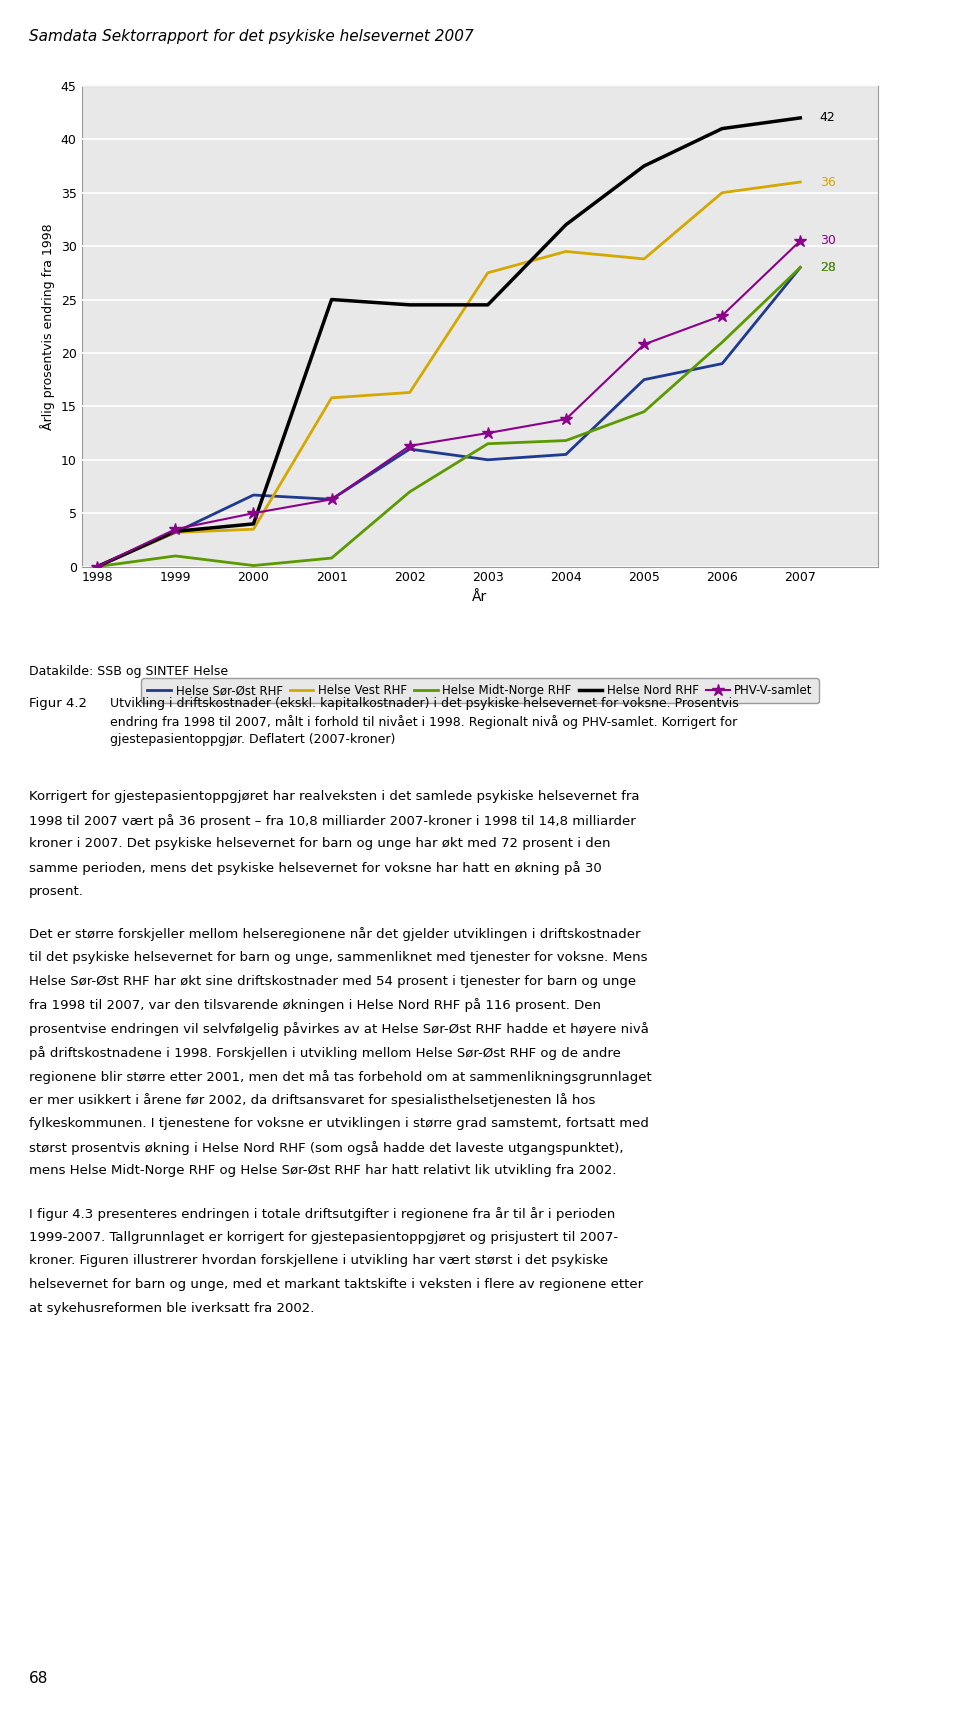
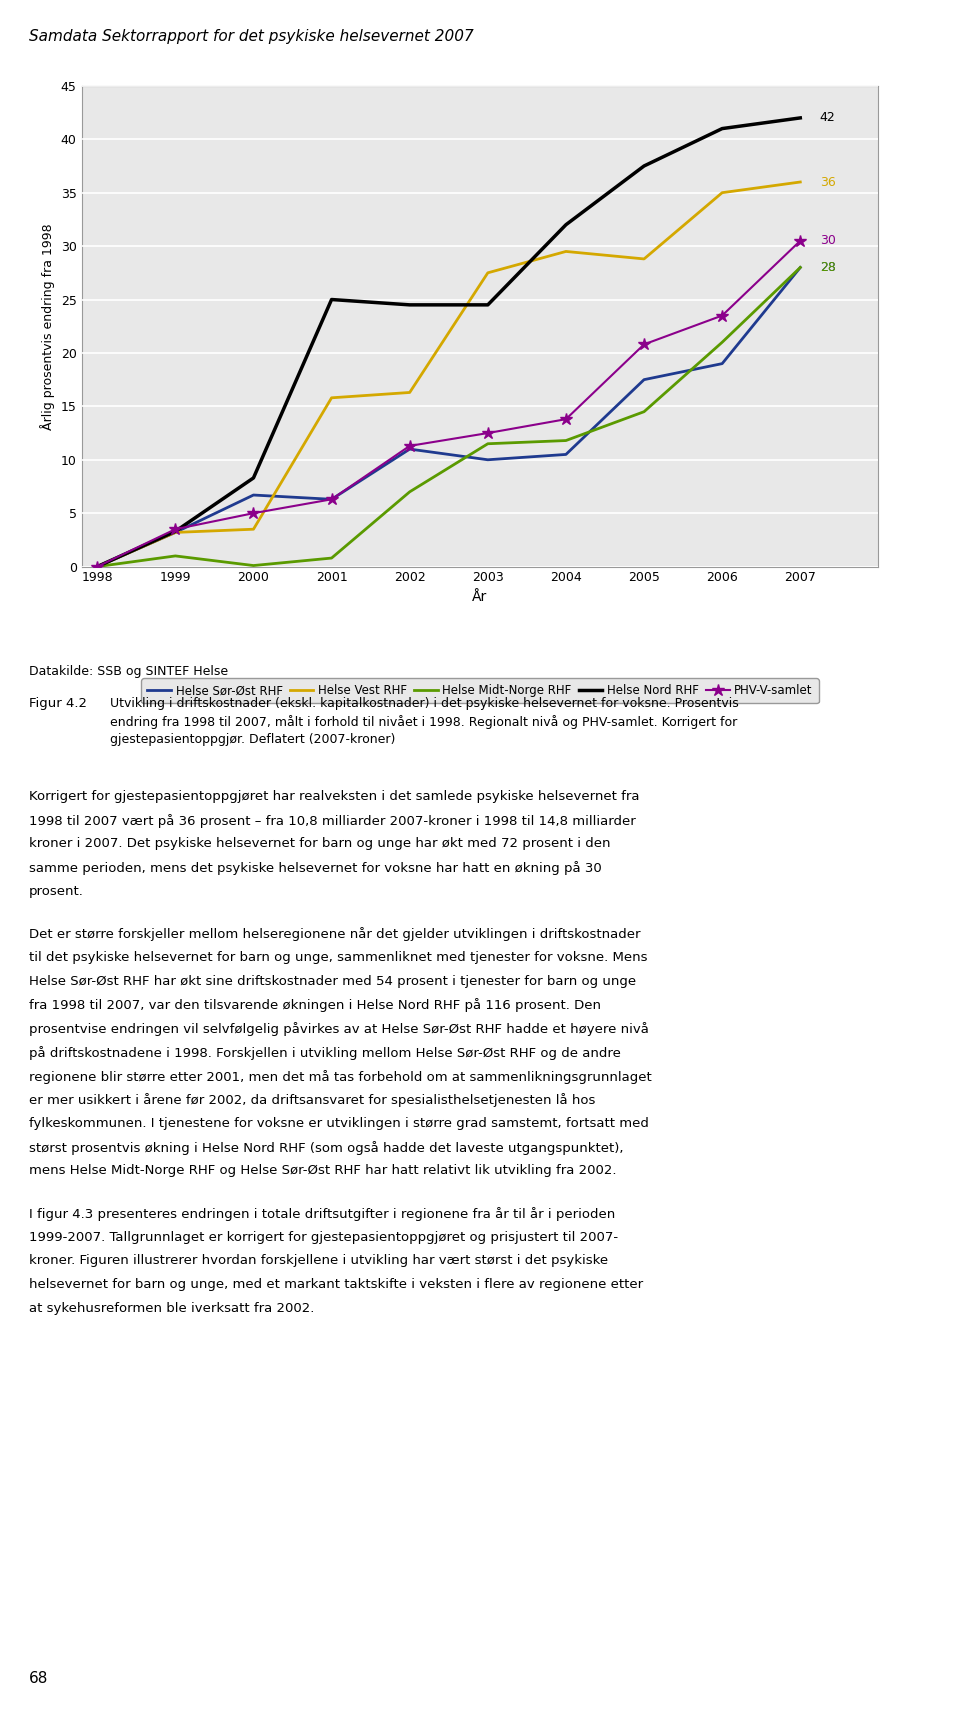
Helse Nord RHF/2000: 4.0 -> 8.3
